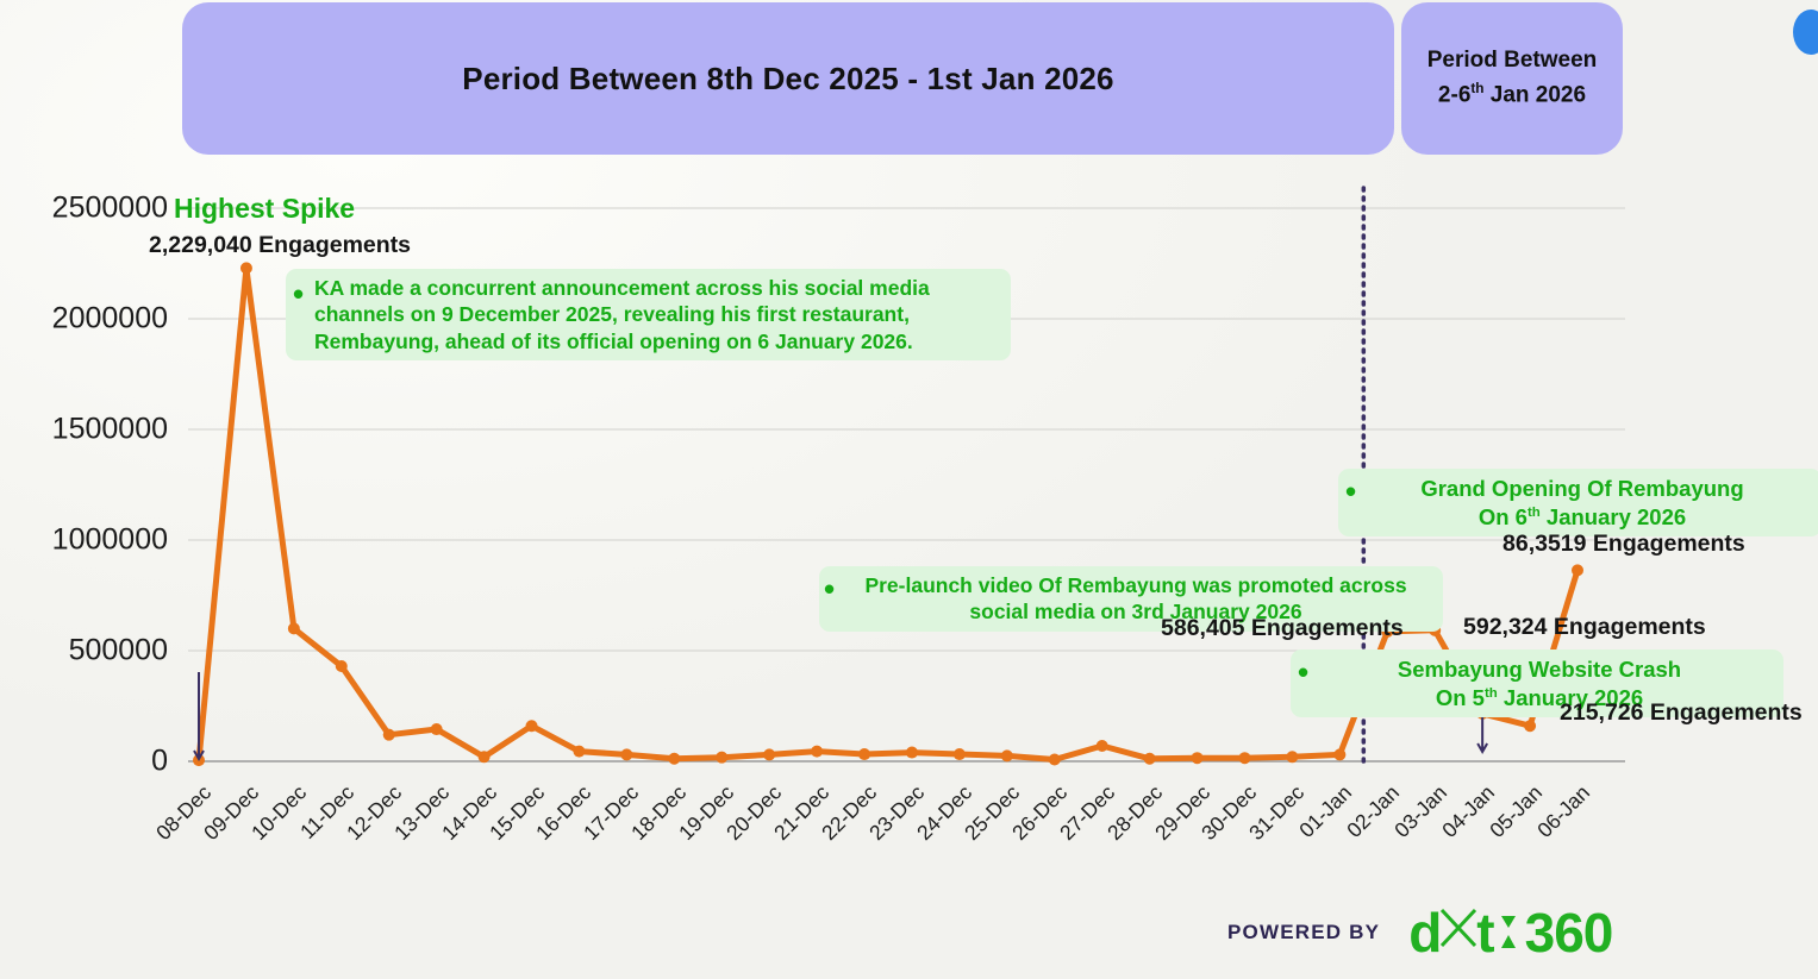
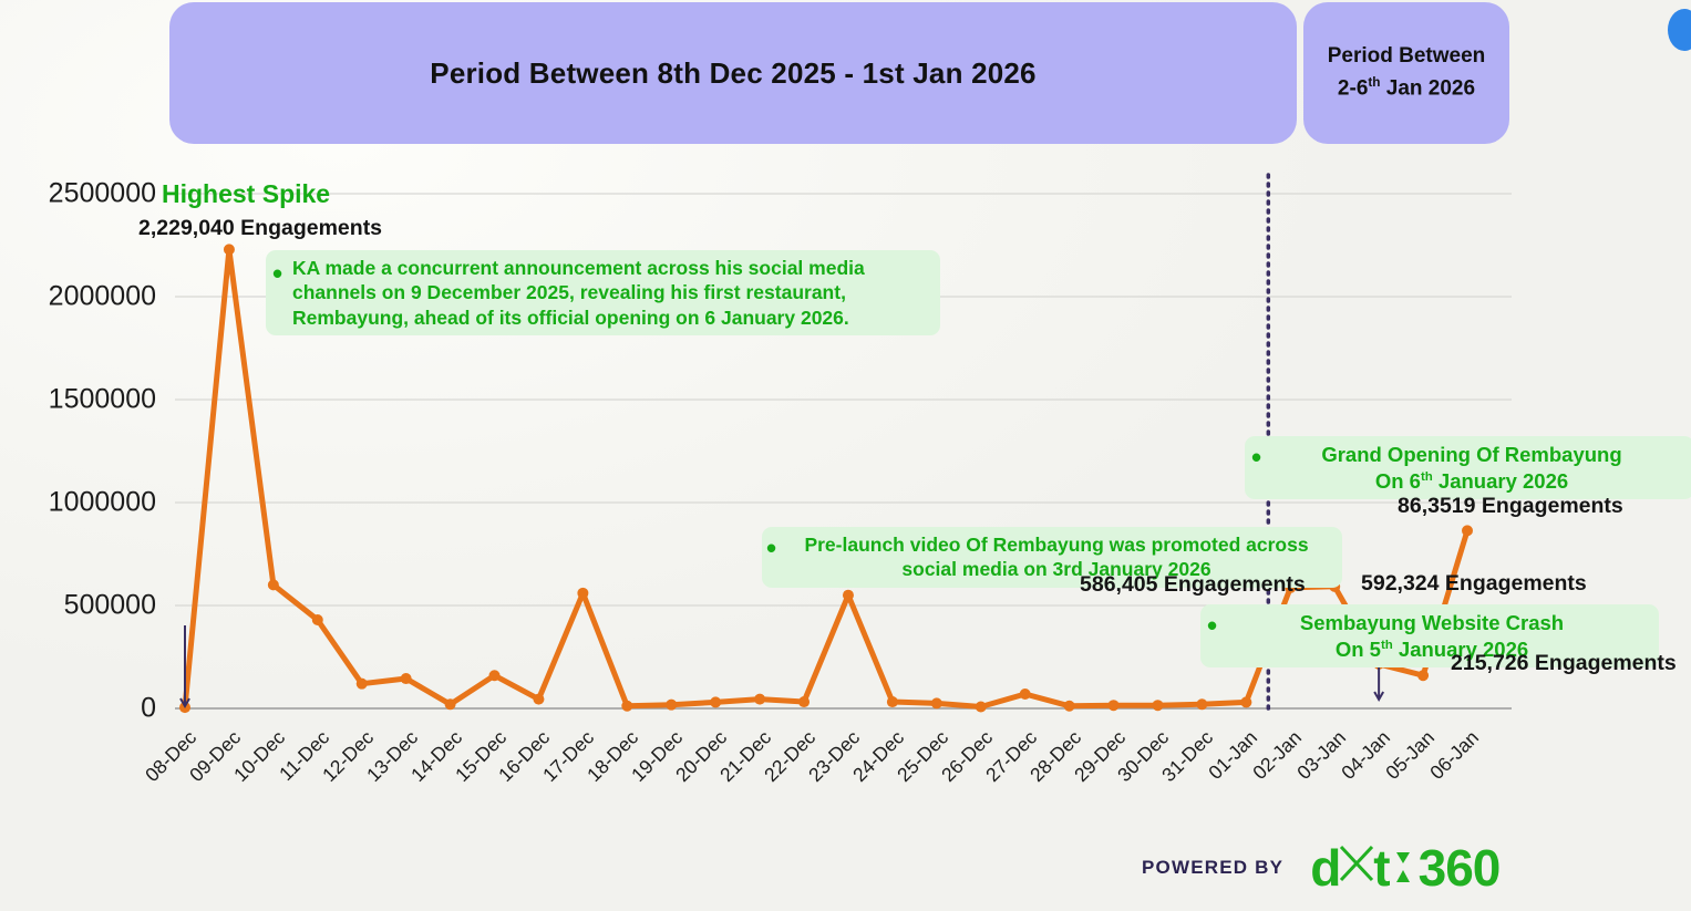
17-Dec: 30000 -> 560000
23-Dec: 40000 -> 550000
